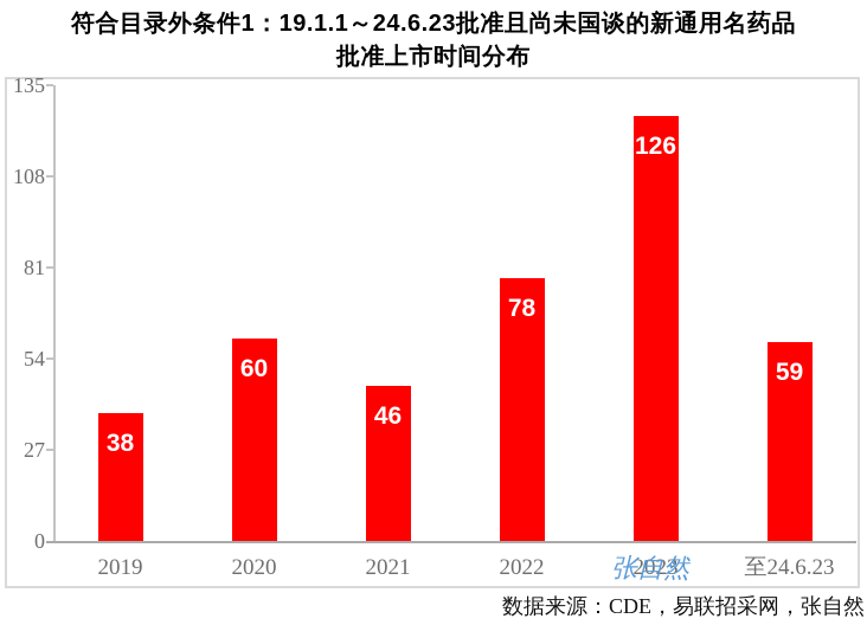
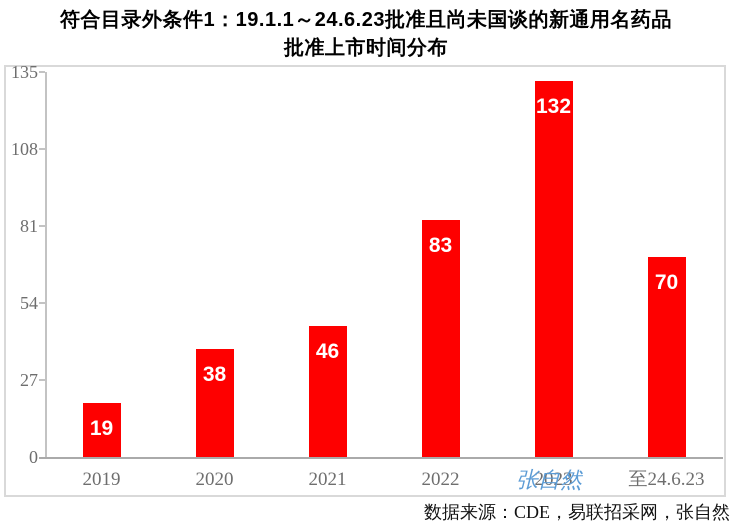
2019: 38 -> 19
2020: 60 -> 38
2022: 78 -> 83
2023: 126 -> 132
至24.6.23: 59 -> 70
